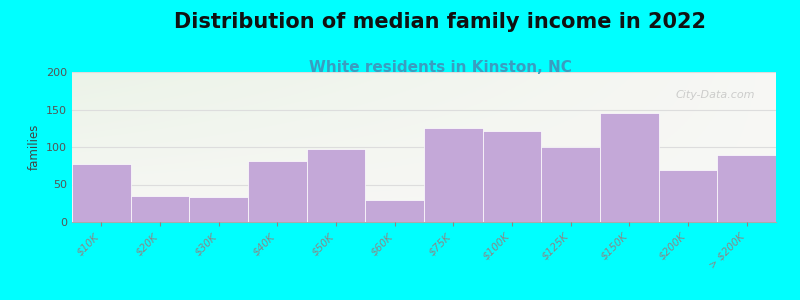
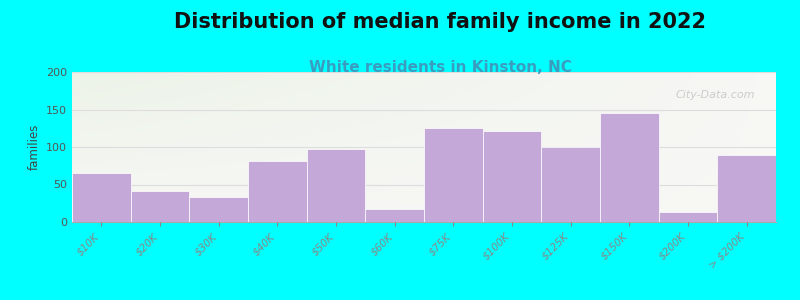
$10K: 78 -> 66
$20K: 35 -> 42
$60K: 30 -> 18
$200K: 70 -> 14
